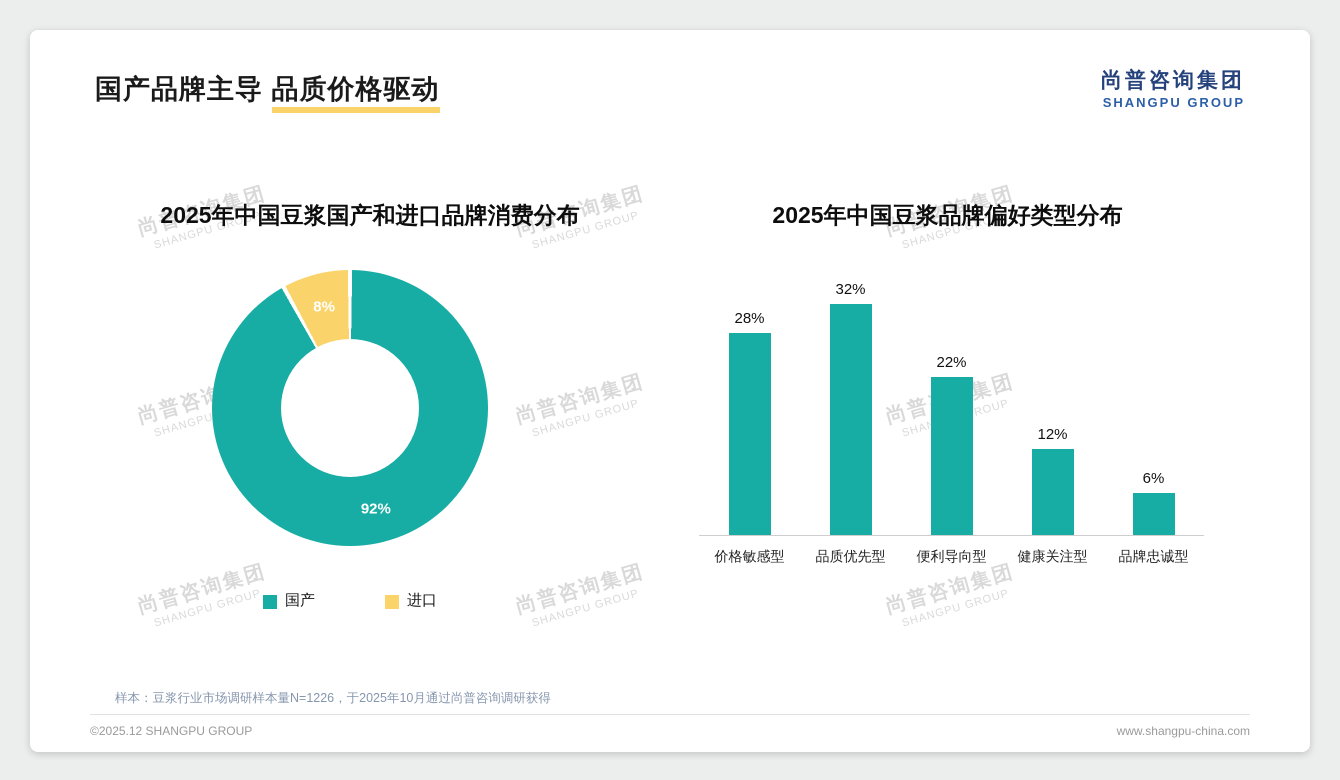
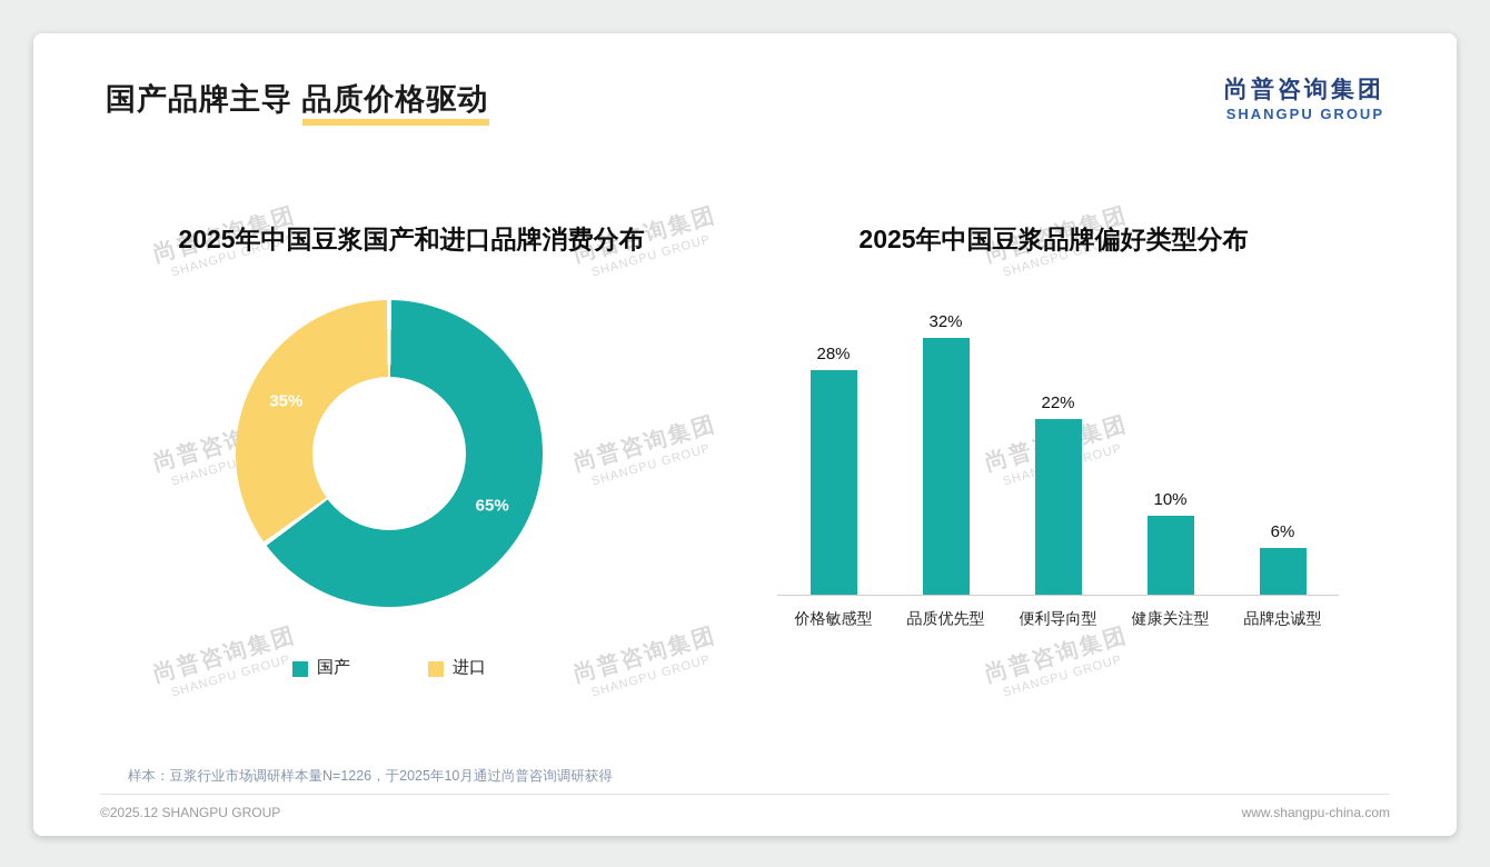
2025年中国豆浆国产和进口品牌消费分布/国产: 92% -> 65%
2025年中国豆浆国产和进口品牌消费分布/进口: 8% -> 35%
2025年中国豆浆品牌偏好类型分布/健康关注型: 12% -> 10%
